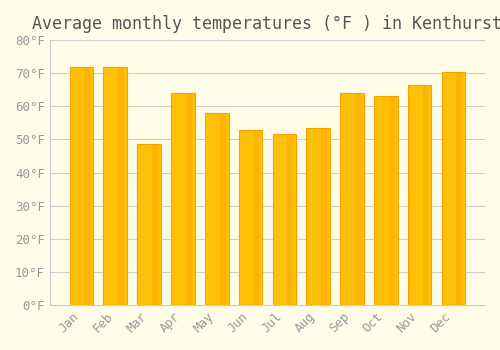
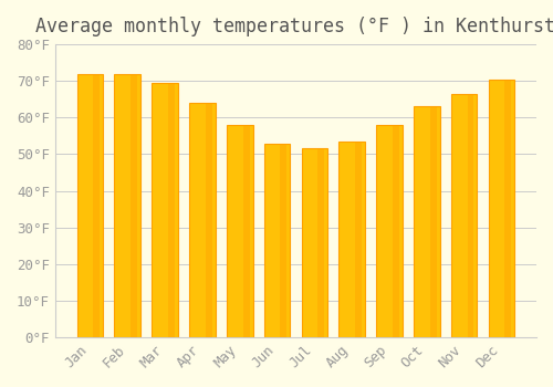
Mar: 48.5°F -> 69.5°F
Sep: 64.0°F -> 58.0°F
